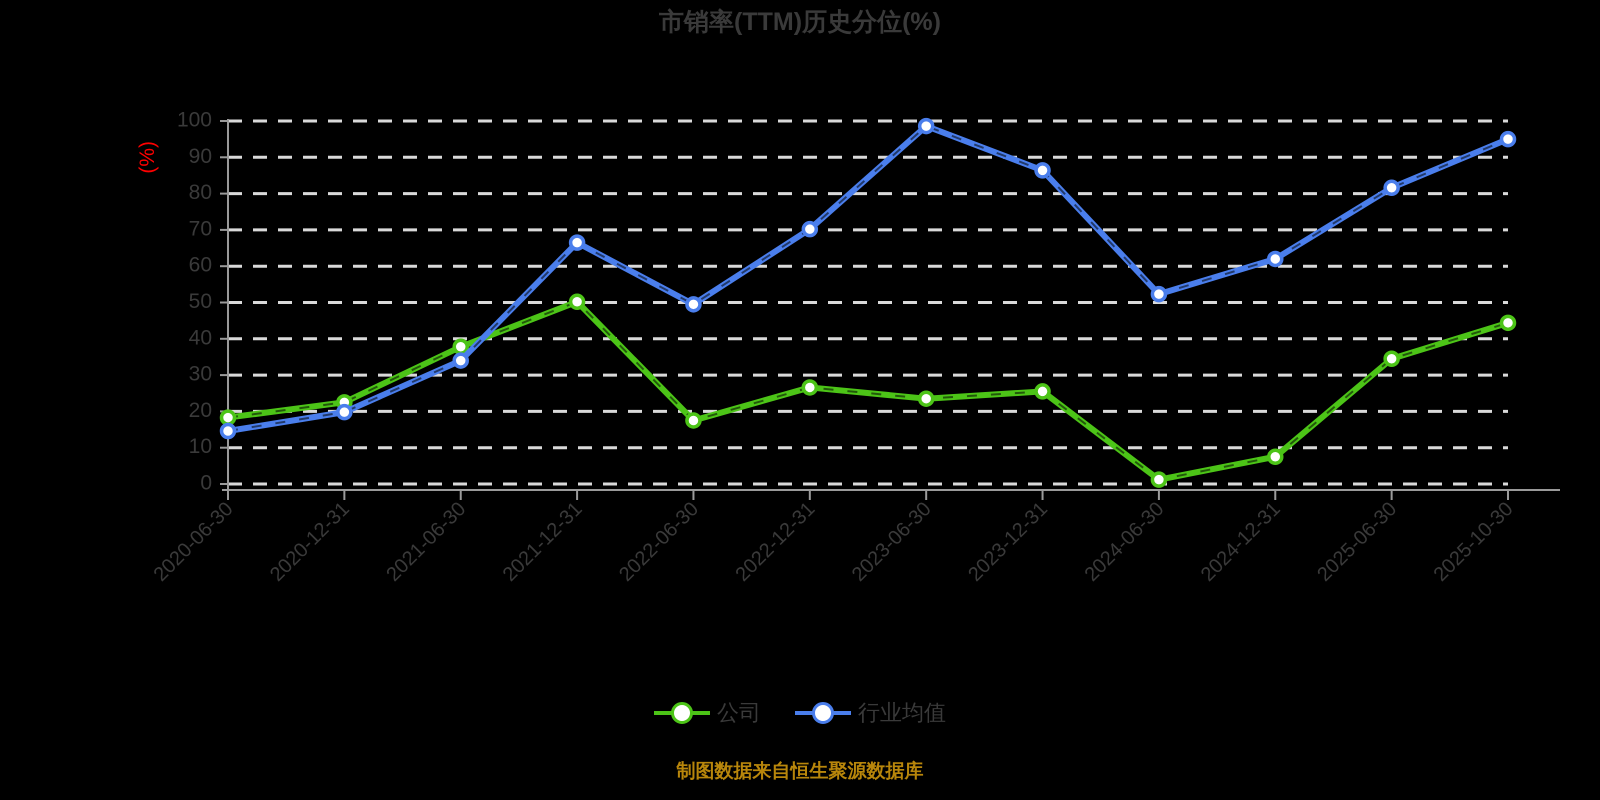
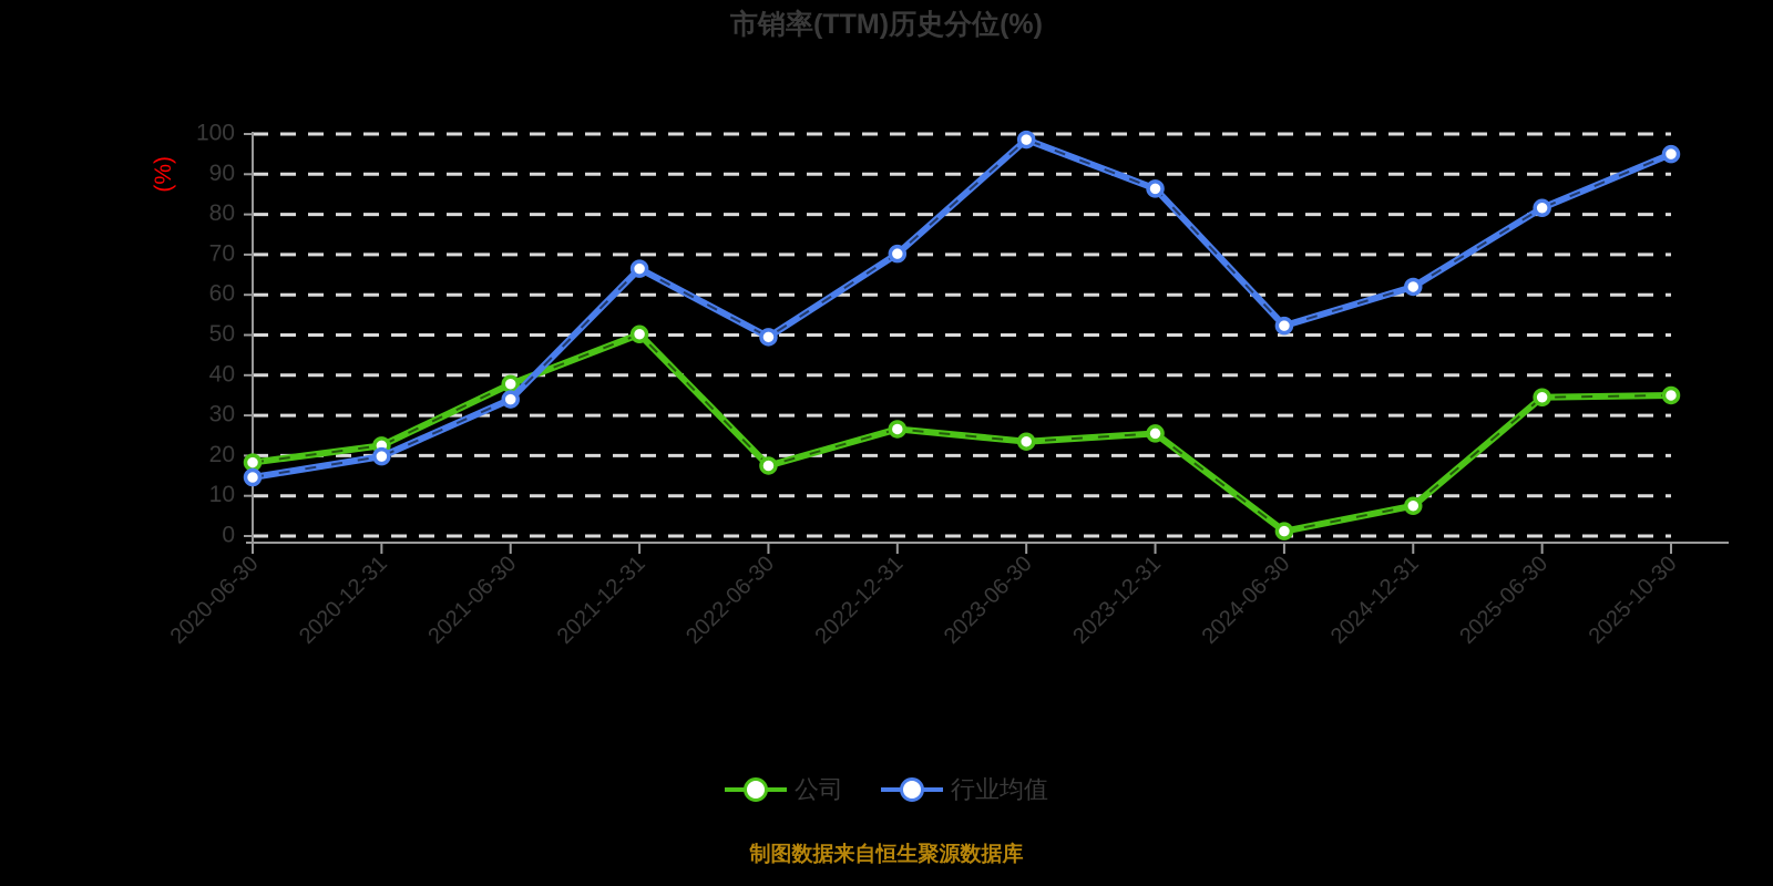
公司/2025-10-30: 44 -> 35
